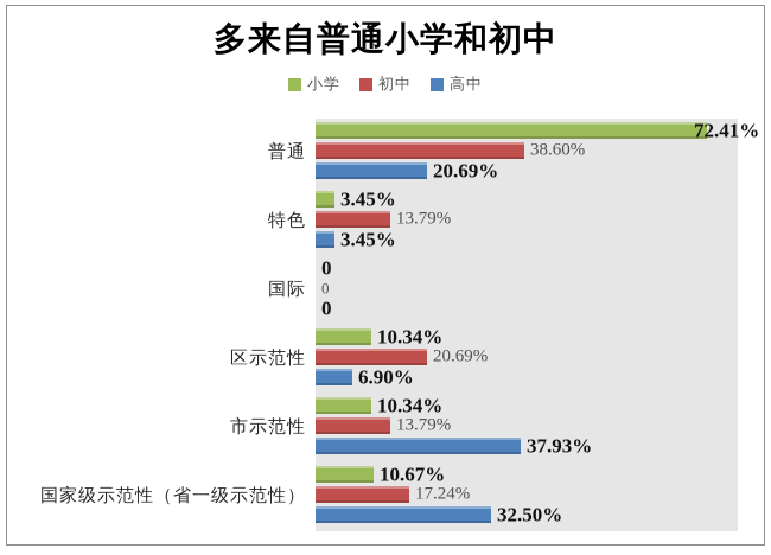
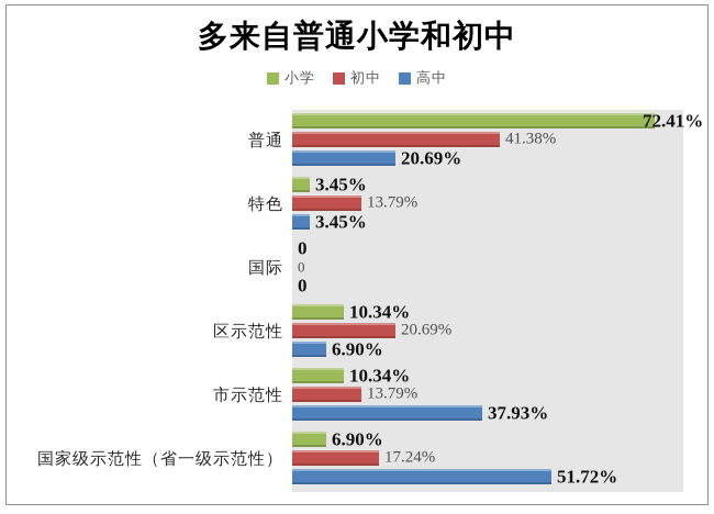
初中/普通: 38.60% -> 41.38%
小学/国家级示范性（省一级示范性）: 10.67% -> 6.90%
高中/国家级示范性（省一级示范性）: 32.50% -> 51.72%
